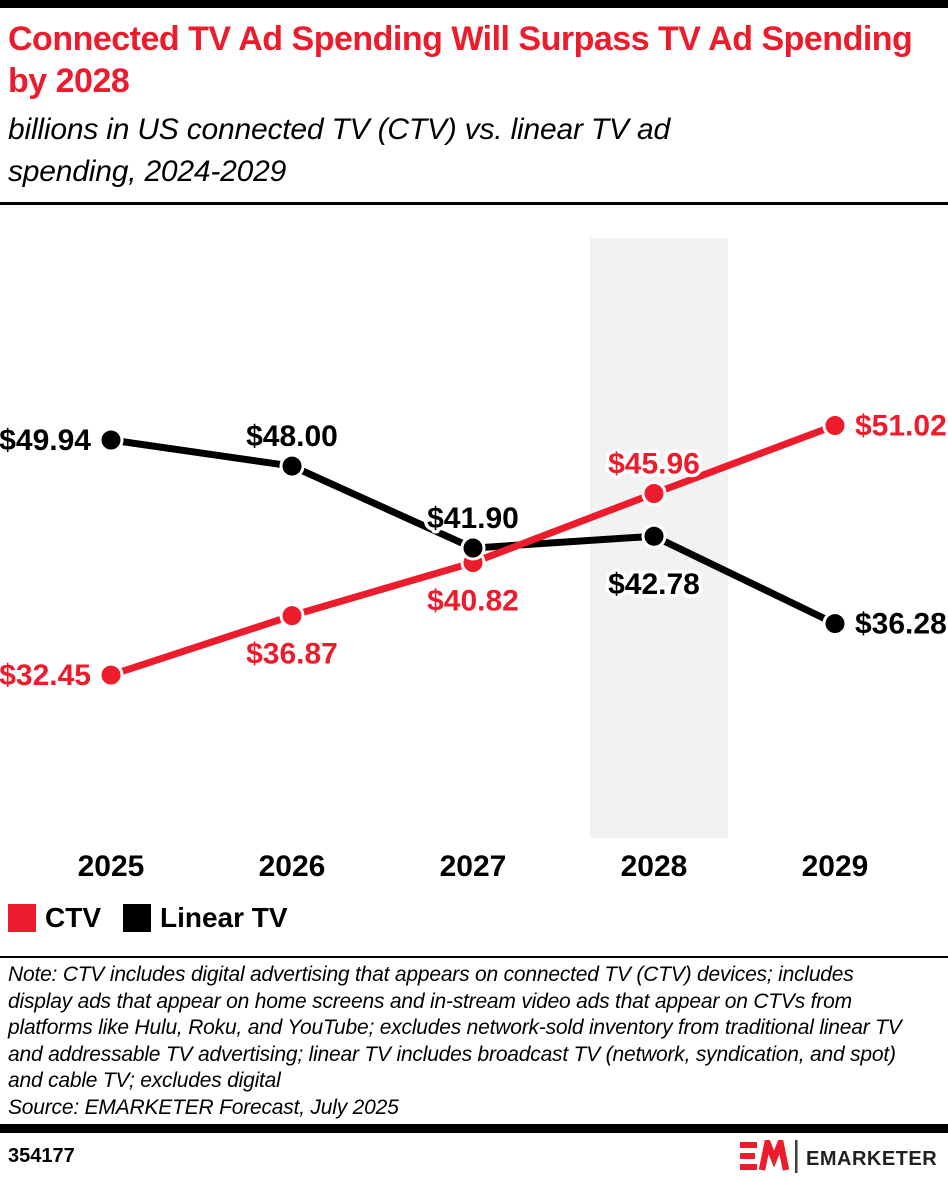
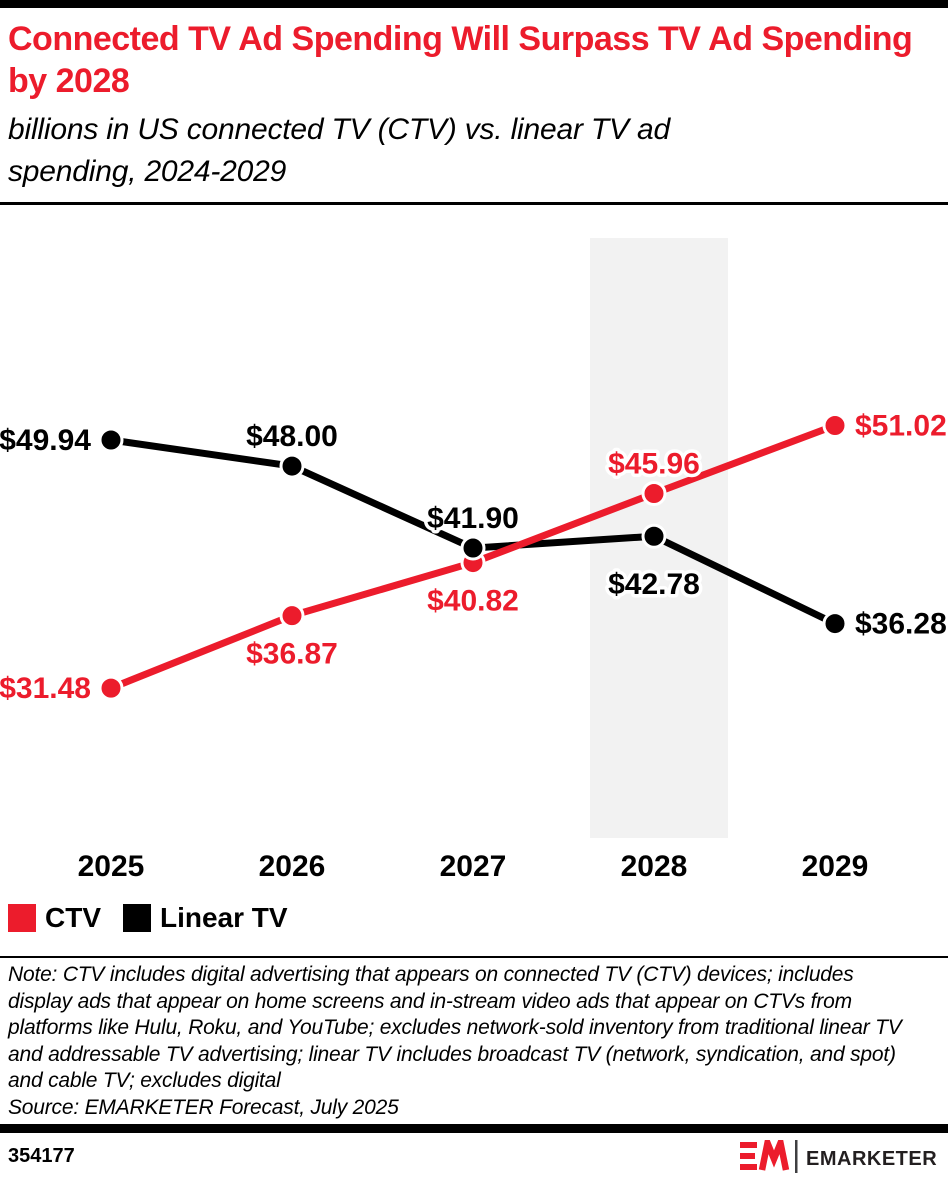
CTV/2025: $32.45 -> $31.48
